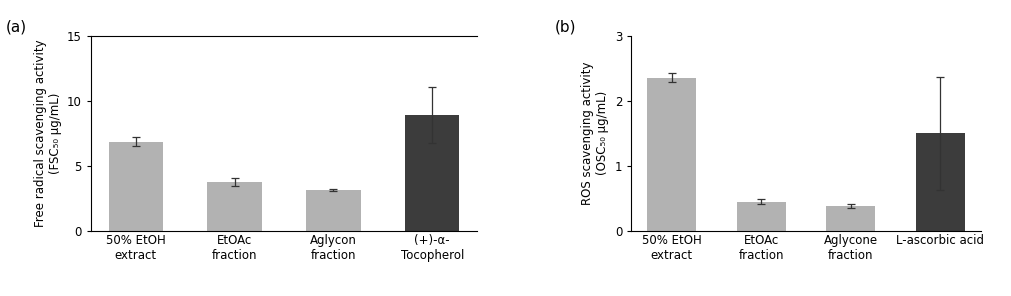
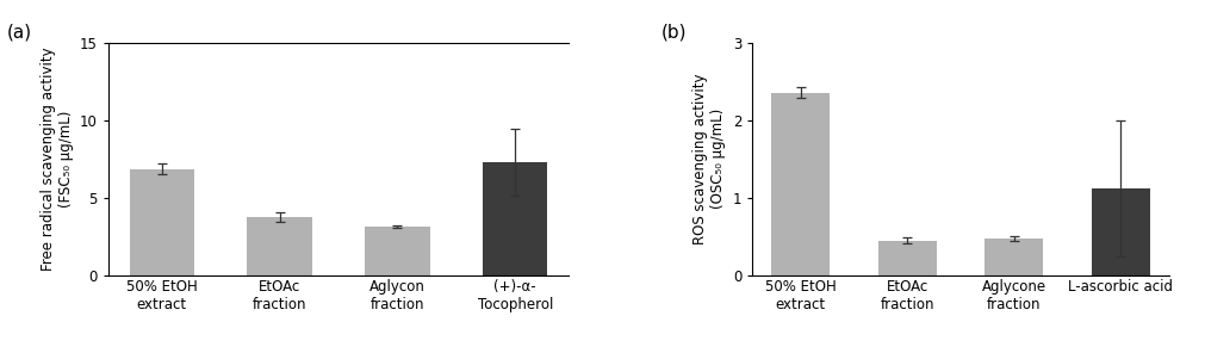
(+)-α- Tocopherol: 8.9 -> 7.3
Aglycone fraction: 0.38 -> 0.48
L-ascorbic acid: 1.50 -> 1.12
